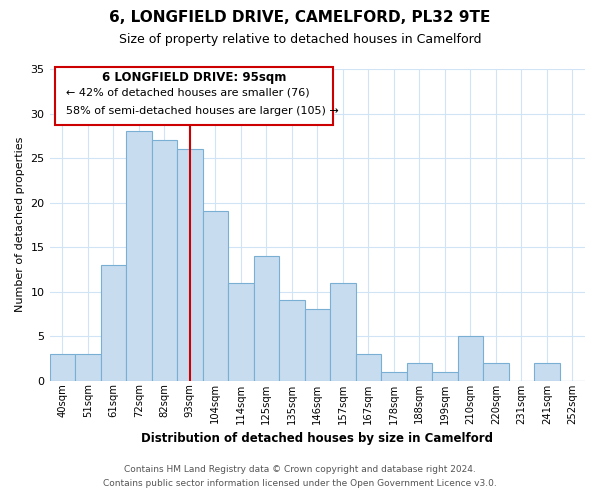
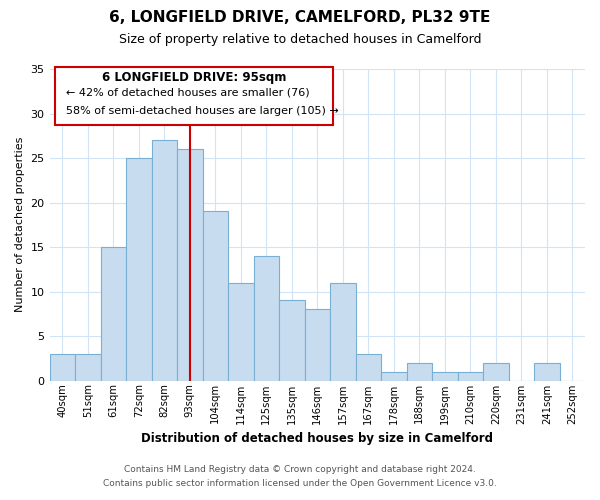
61sqm: 13 -> 15
72sqm: 28 -> 25
210sqm: 5 -> 1
